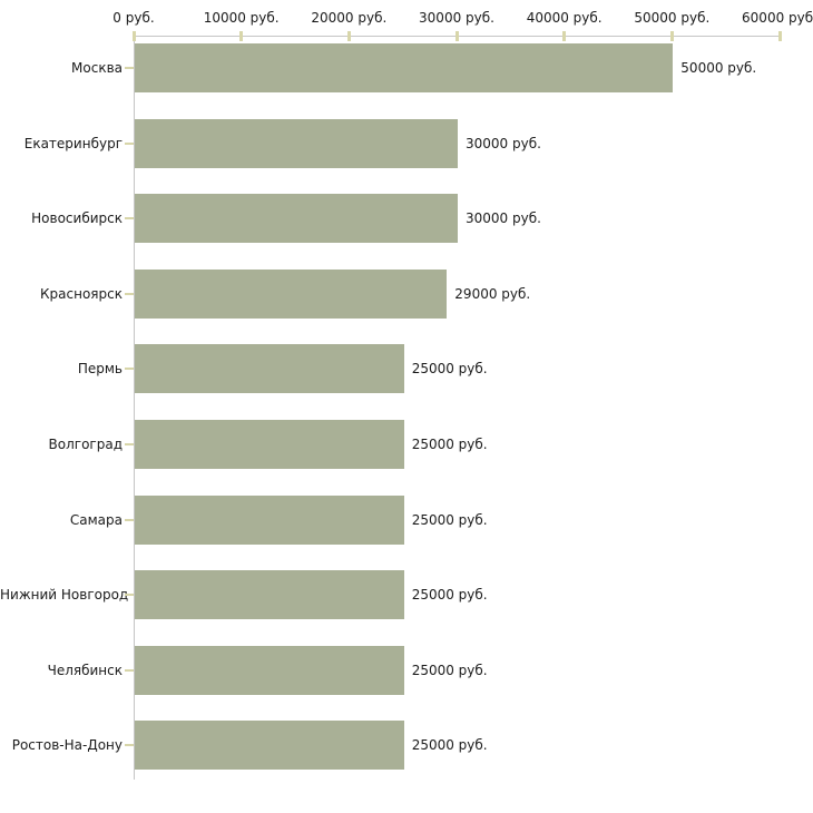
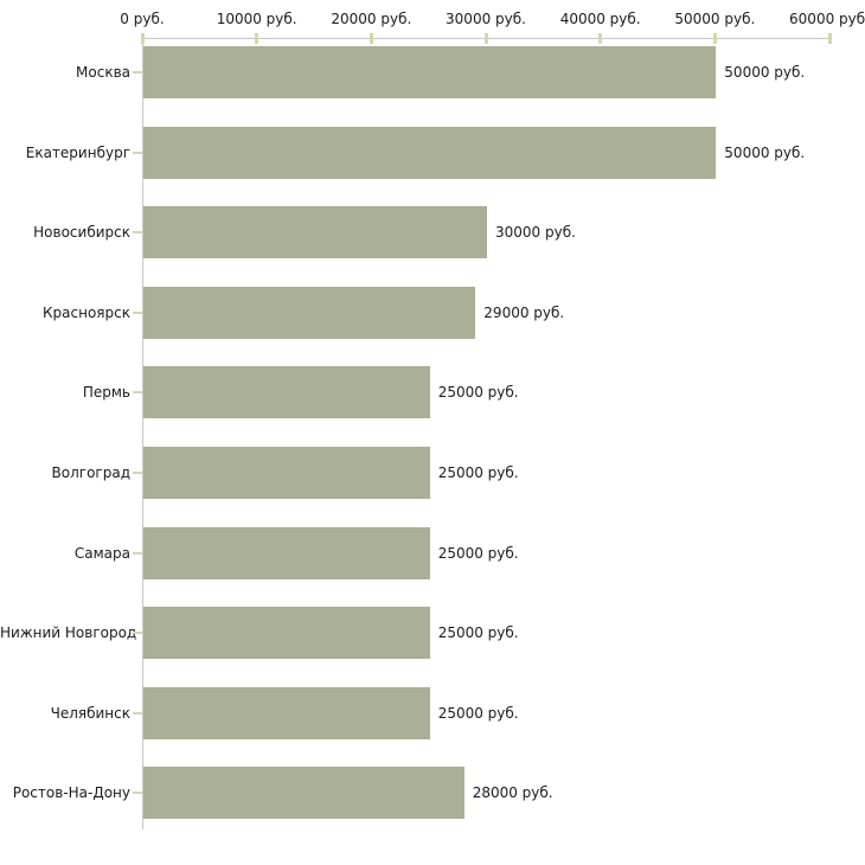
Екатеринбург: 30000 -> 50000
Ростов-На-Дону: 25000 -> 28000
